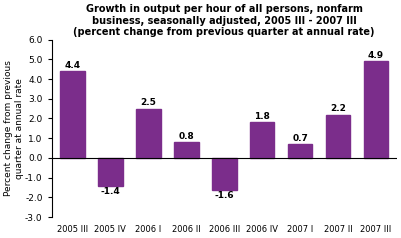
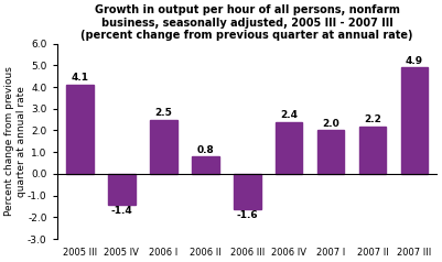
2005 III: 4.4 -> 4.1
2006 IV: 1.8 -> 2.4
2007 I: 0.7 -> 2.0
